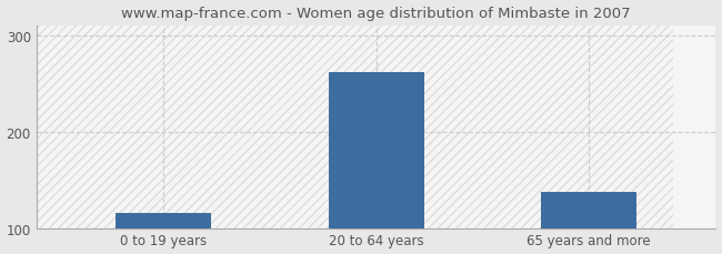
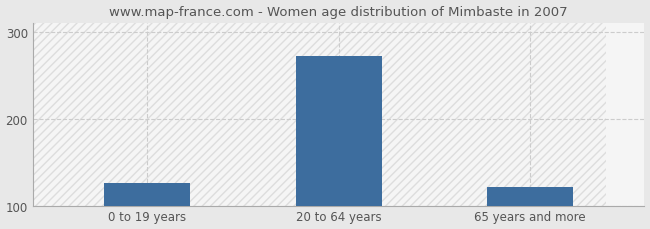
0 to 19 years: 116 -> 126
20 to 64 years: 262 -> 272
65 years and more: 138 -> 121
